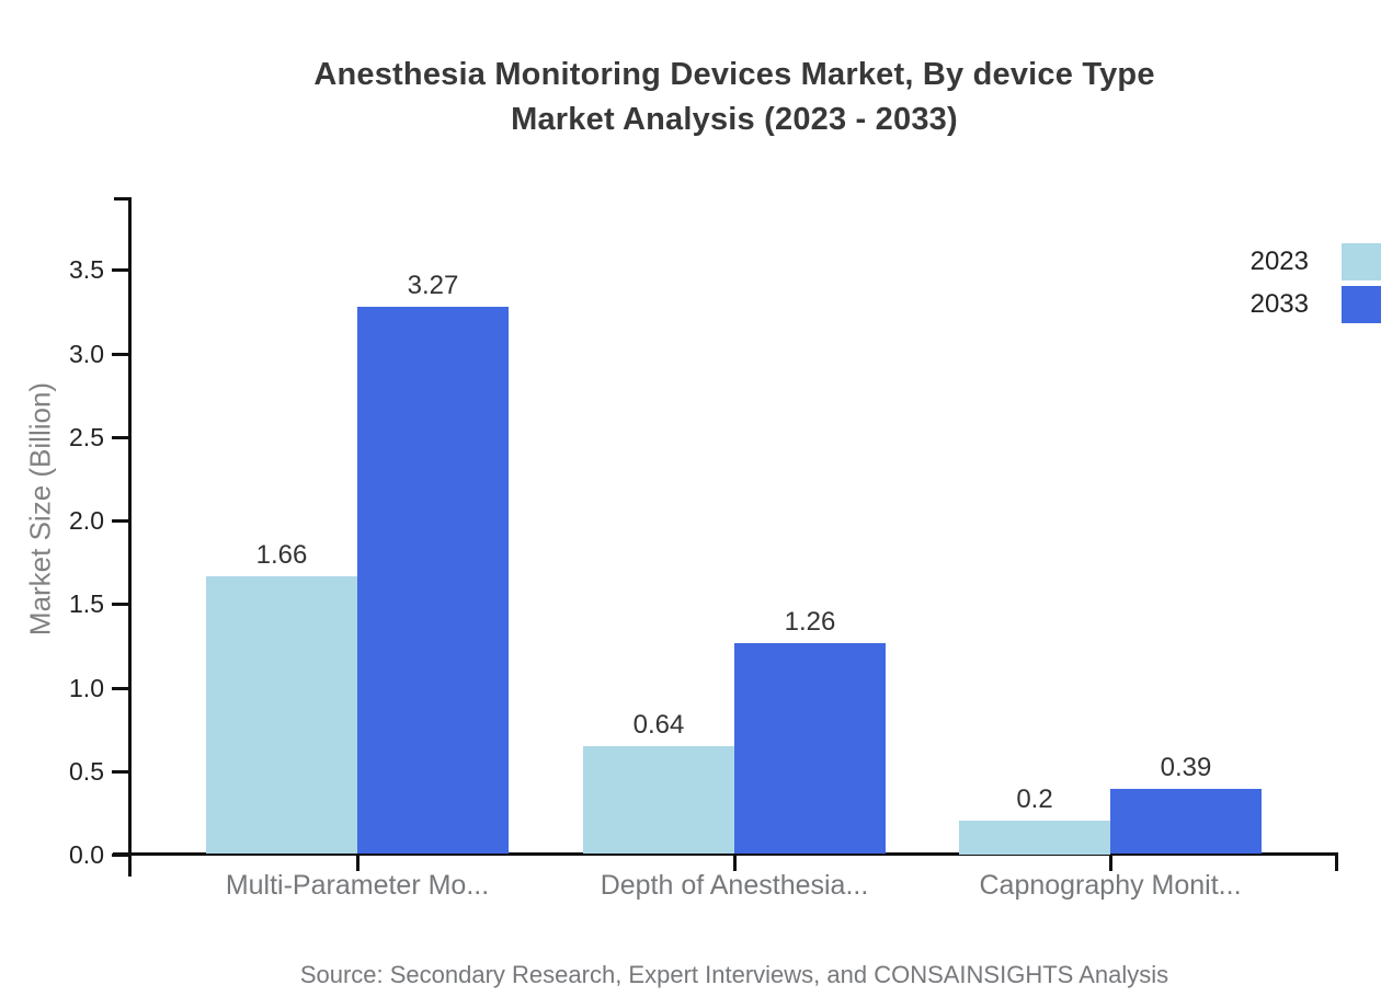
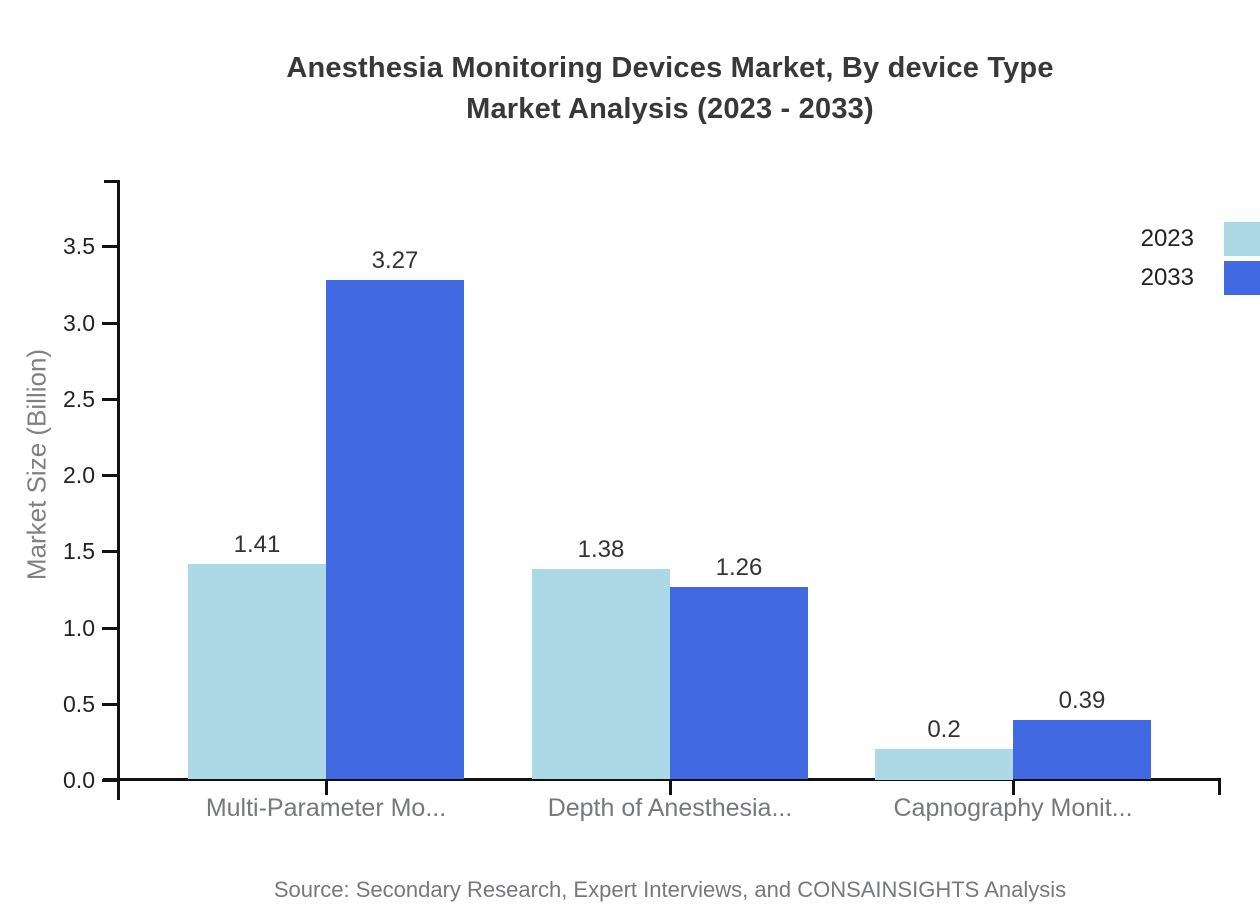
2023/Multi-Parameter Mo...: 1.66 -> 1.41
2023/Depth of Anesthesia...: 0.64 -> 1.38
